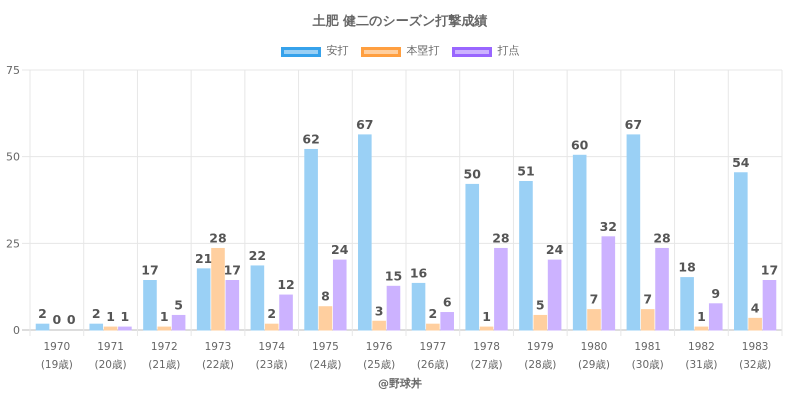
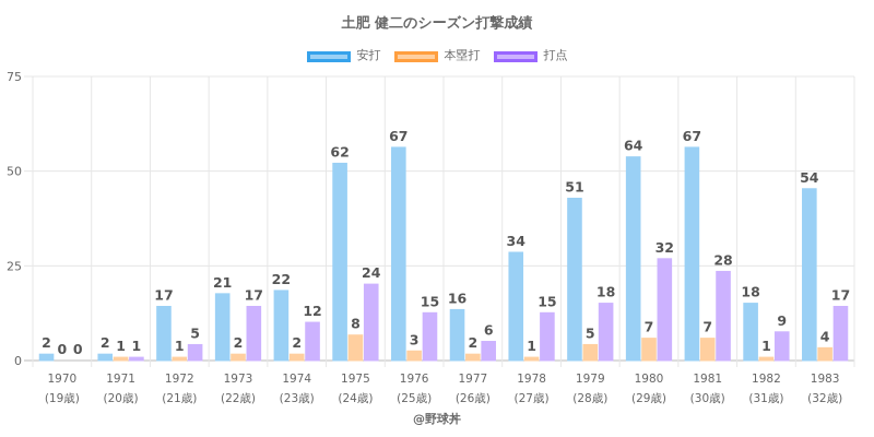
本塁打/1973: 28 -> 2
安打/1978: 50 -> 34
打点/1978: 28 -> 15
打点/1979: 24 -> 18
安打/1980: 60 -> 64
